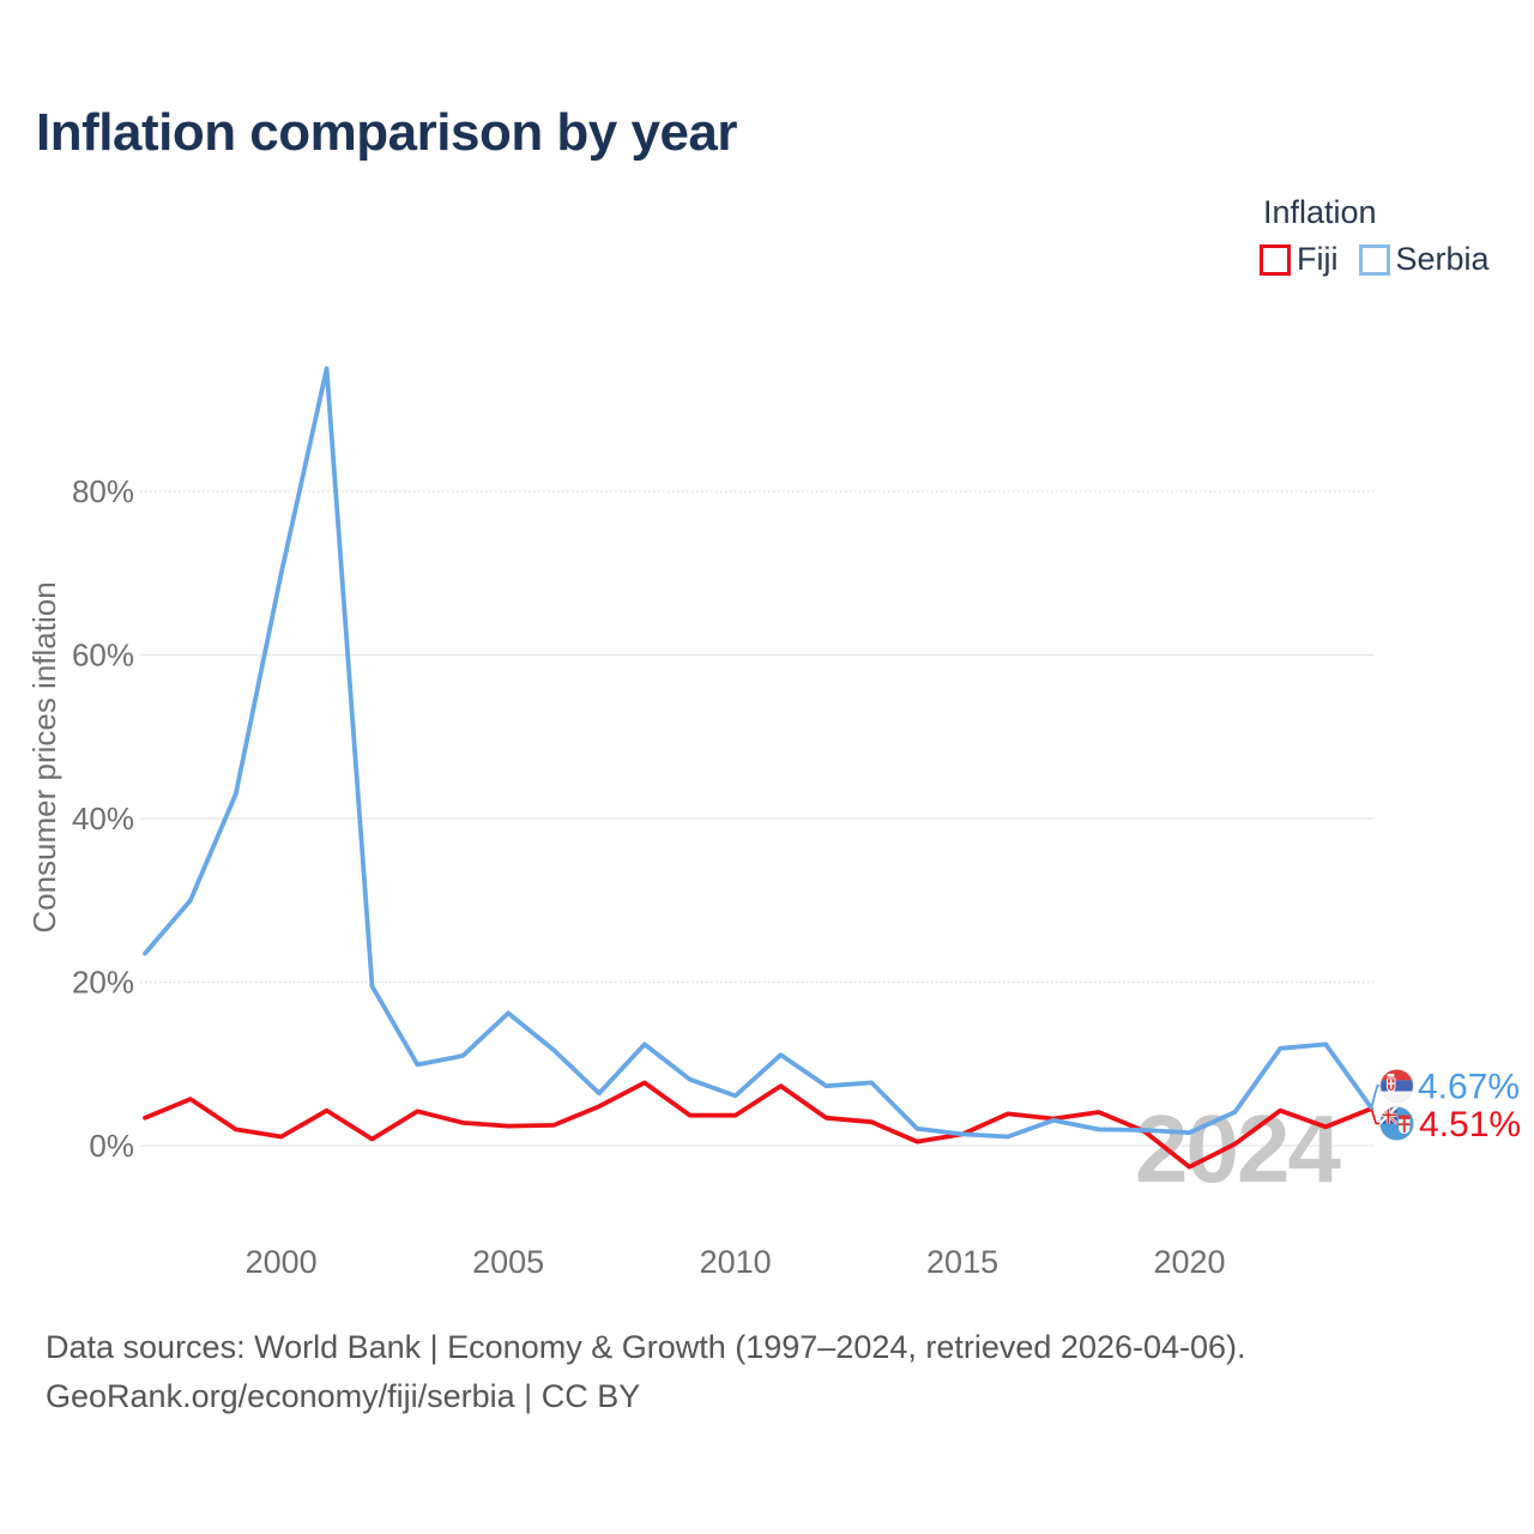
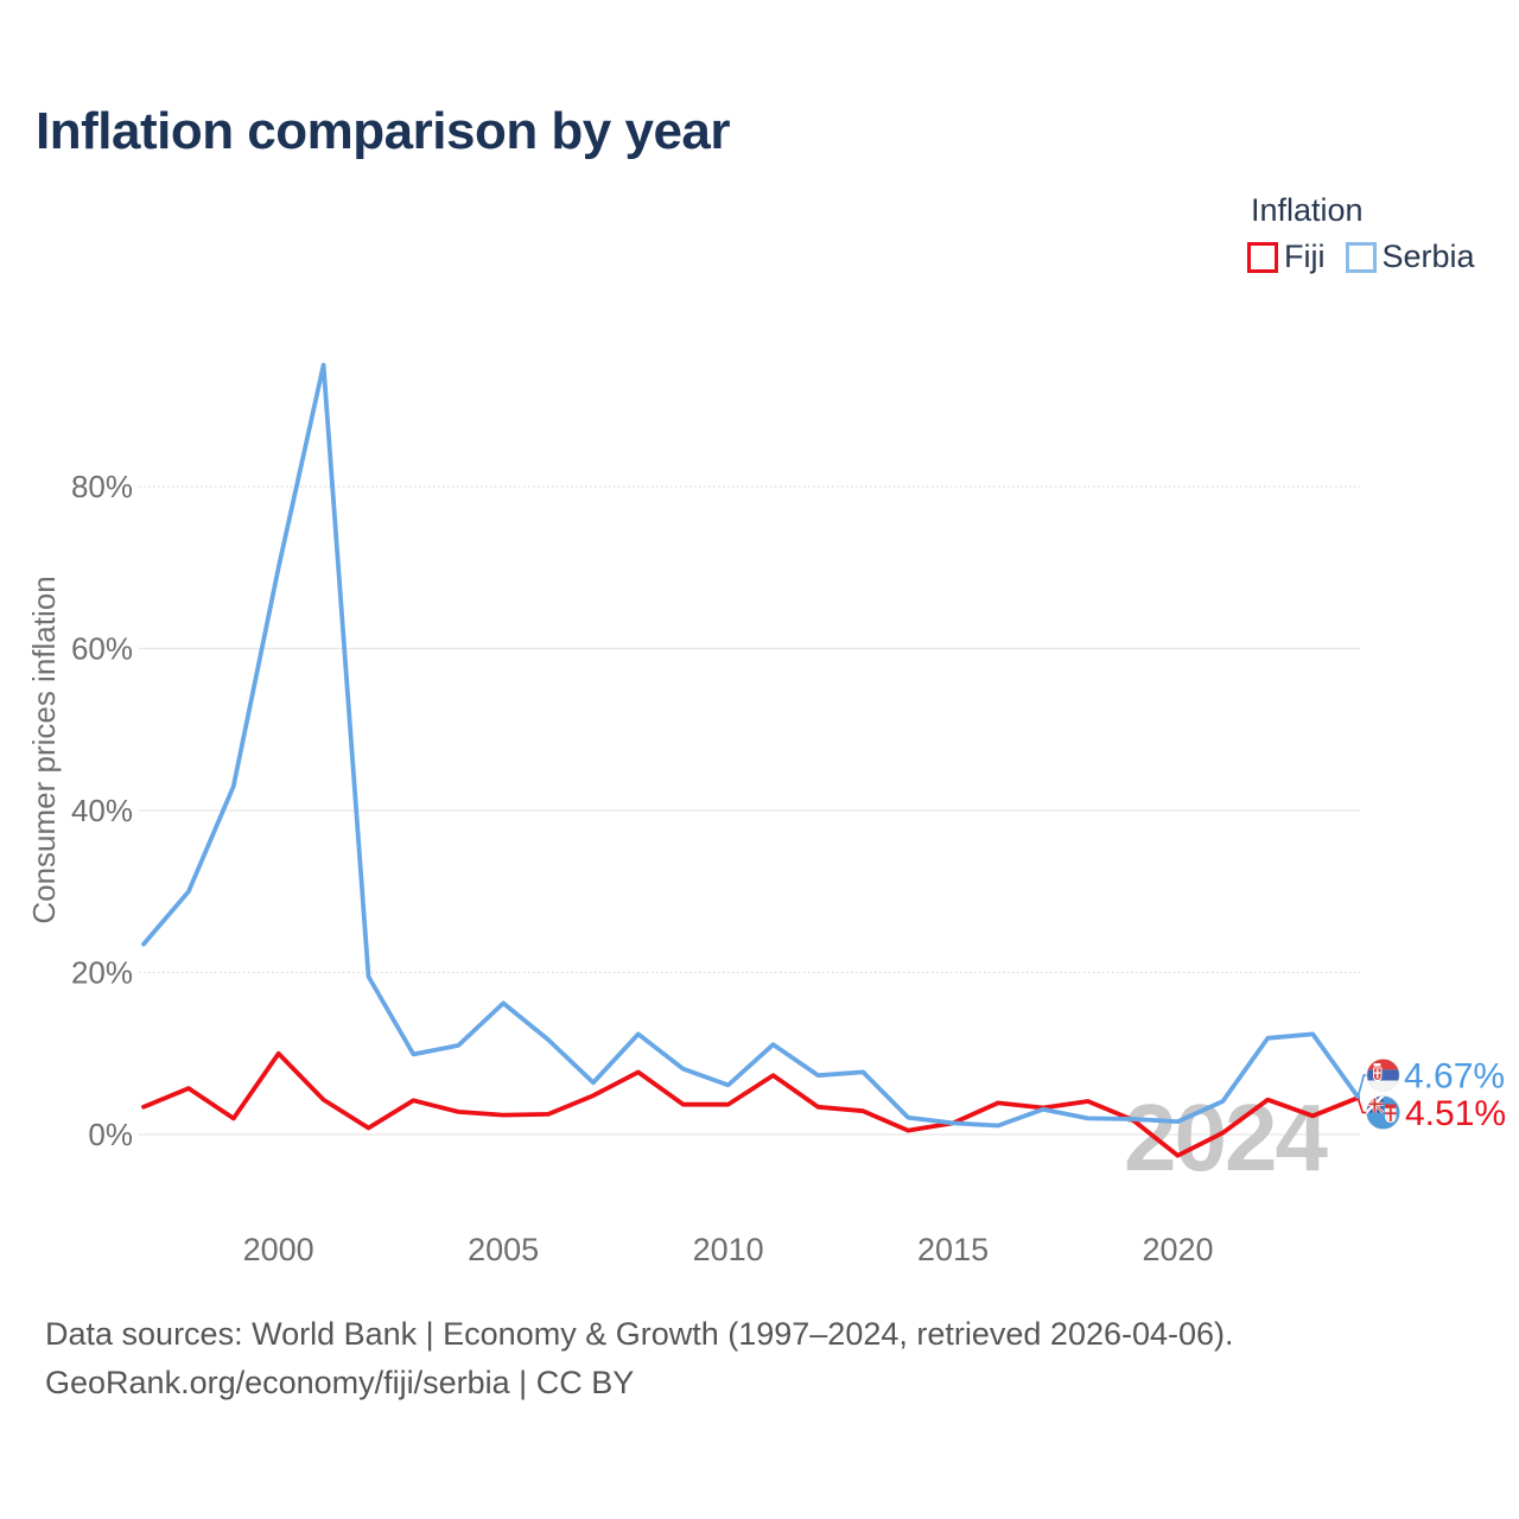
Fiji/2000: 1% -> 10%
